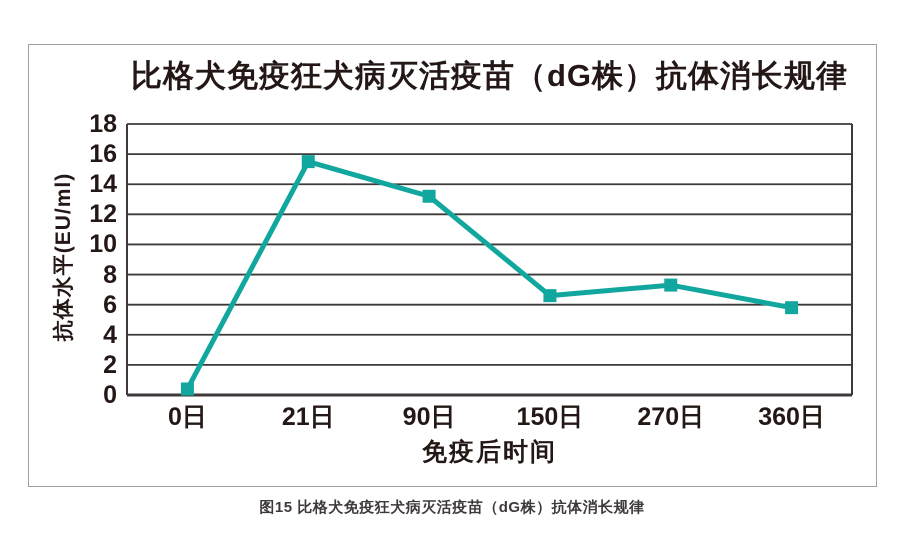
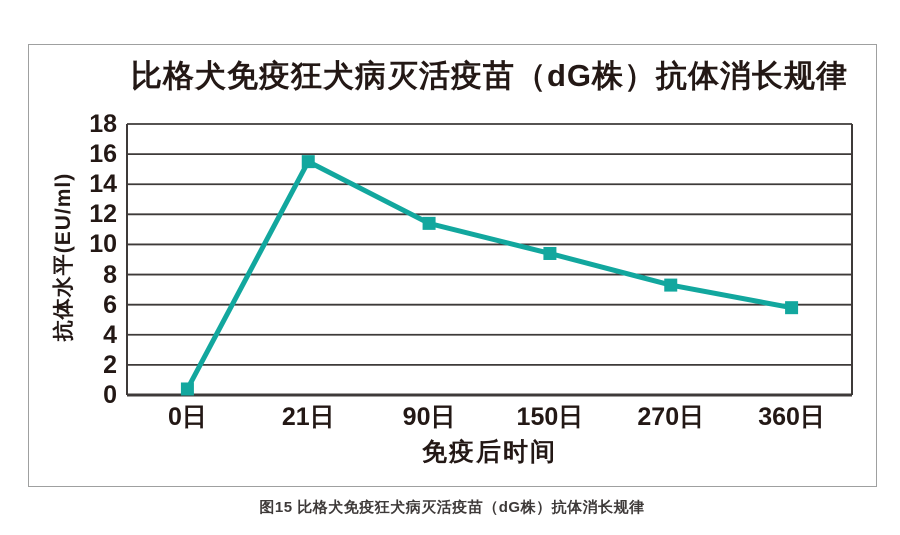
90日: 13.2 -> 11.4
150日: 6.6 -> 9.4
